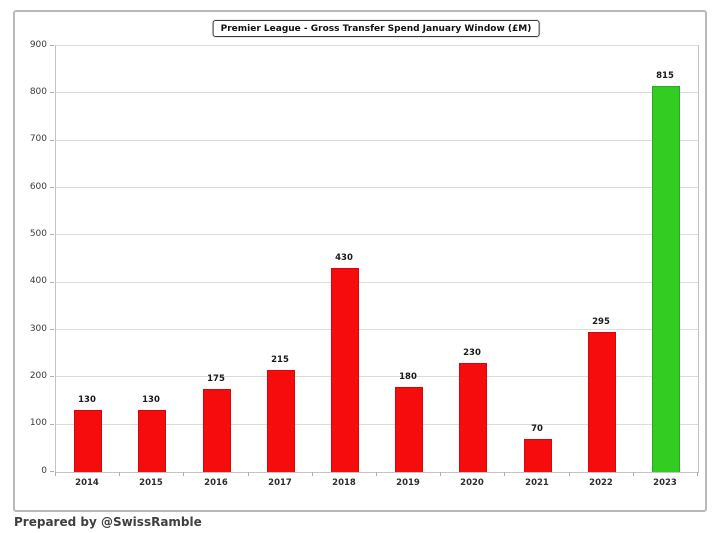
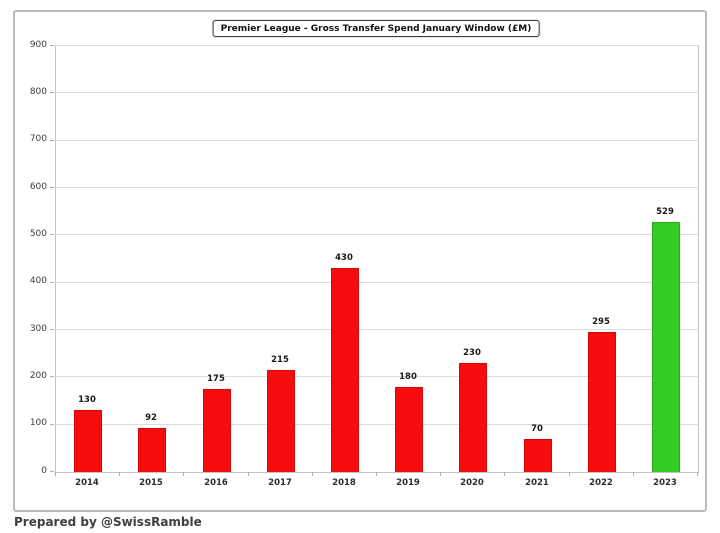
2015: 130 -> 92
2023: 815 -> 529
